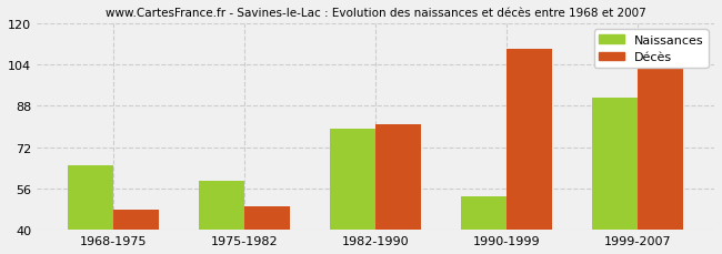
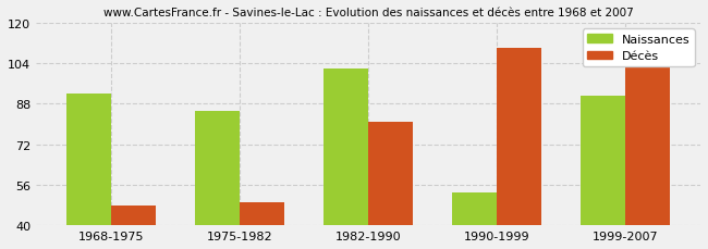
Naissances/1968-1975: 65 -> 92
Naissances/1975-1982: 59 -> 85
Naissances/1982-1990: 79 -> 102
